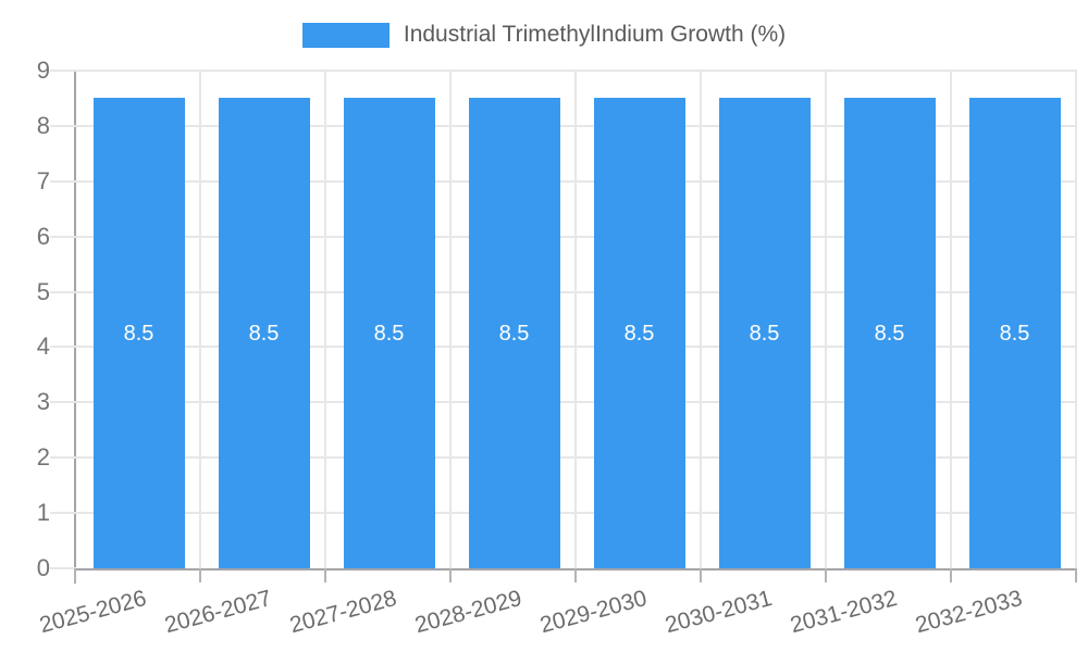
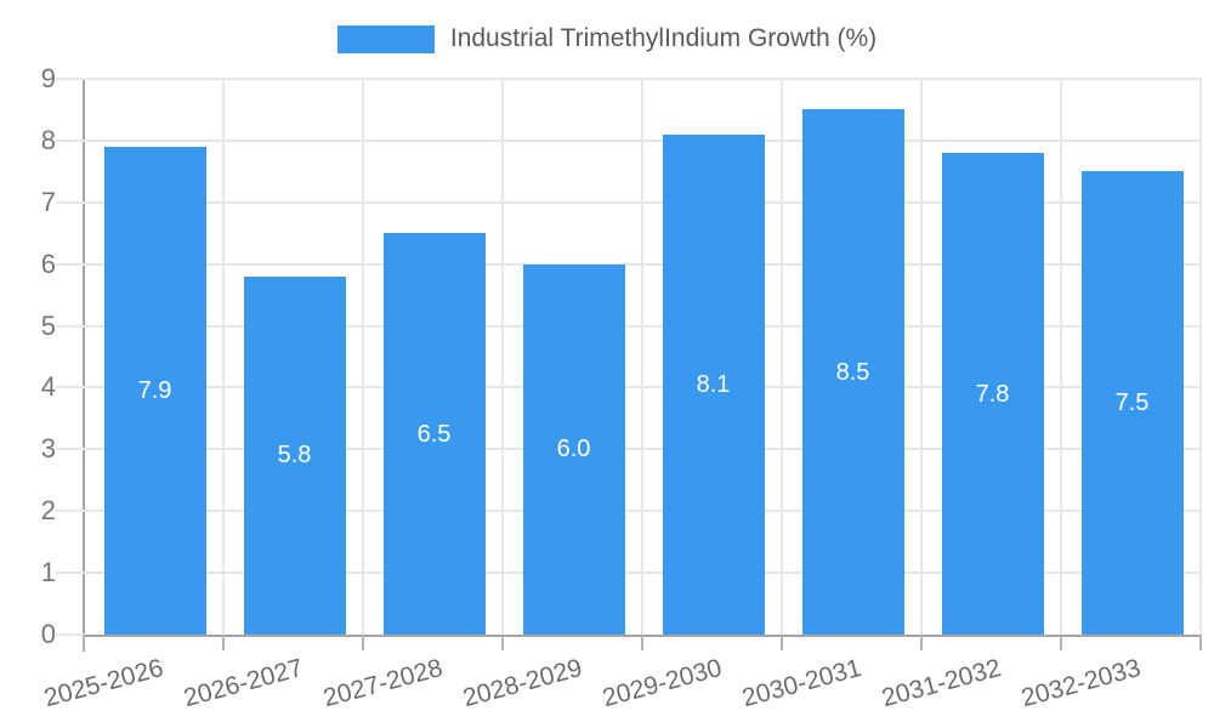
2025-2026: 8.5 -> 7.9
2026-2027: 8.5 -> 5.8
2027-2028: 8.5 -> 6.5
2028-2029: 8.5 -> 6.0
2029-2030: 8.5 -> 8.1
2031-2032: 8.5 -> 7.8
2032-2033: 8.5 -> 7.5
